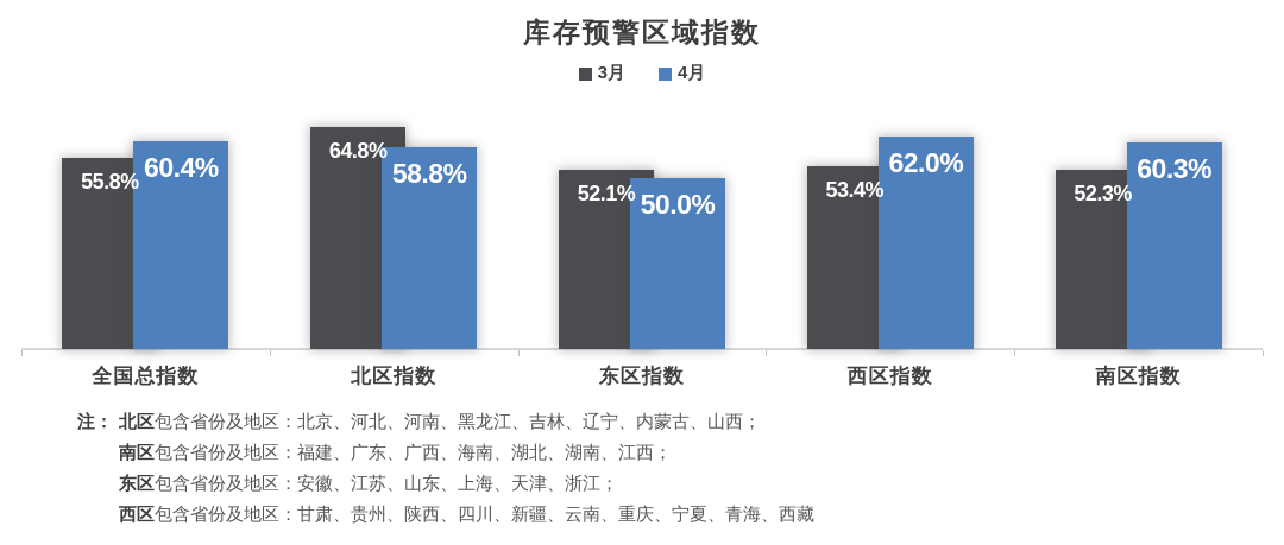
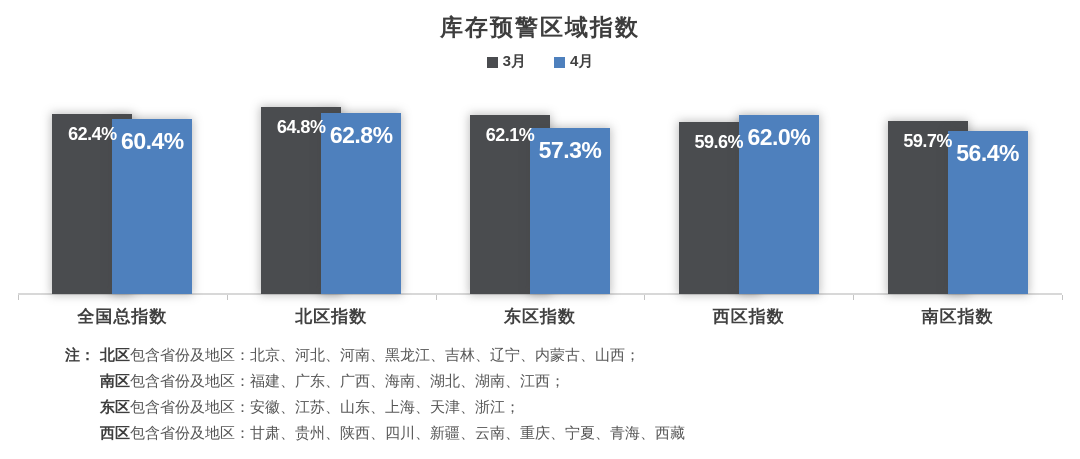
3月/全国总指数: 55.8% -> 62.4%
4月/北区指数: 58.8% -> 62.8%
3月/东区指数: 52.1% -> 62.1%
4月/东区指数: 50.0% -> 57.3%
3月/西区指数: 53.4% -> 59.6%
3月/南区指数: 52.3% -> 59.7%
4月/南区指数: 60.3% -> 56.4%
